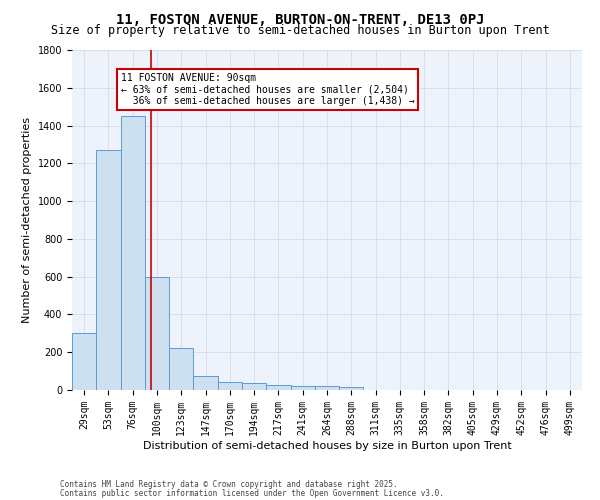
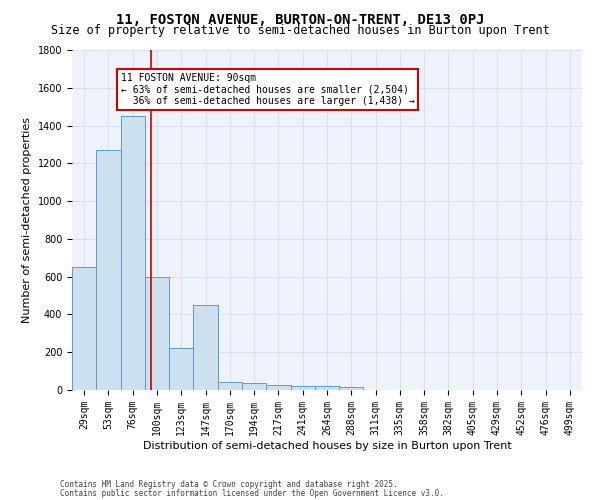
29sqm: 300 -> 650
147sqm: 80 -> 450
